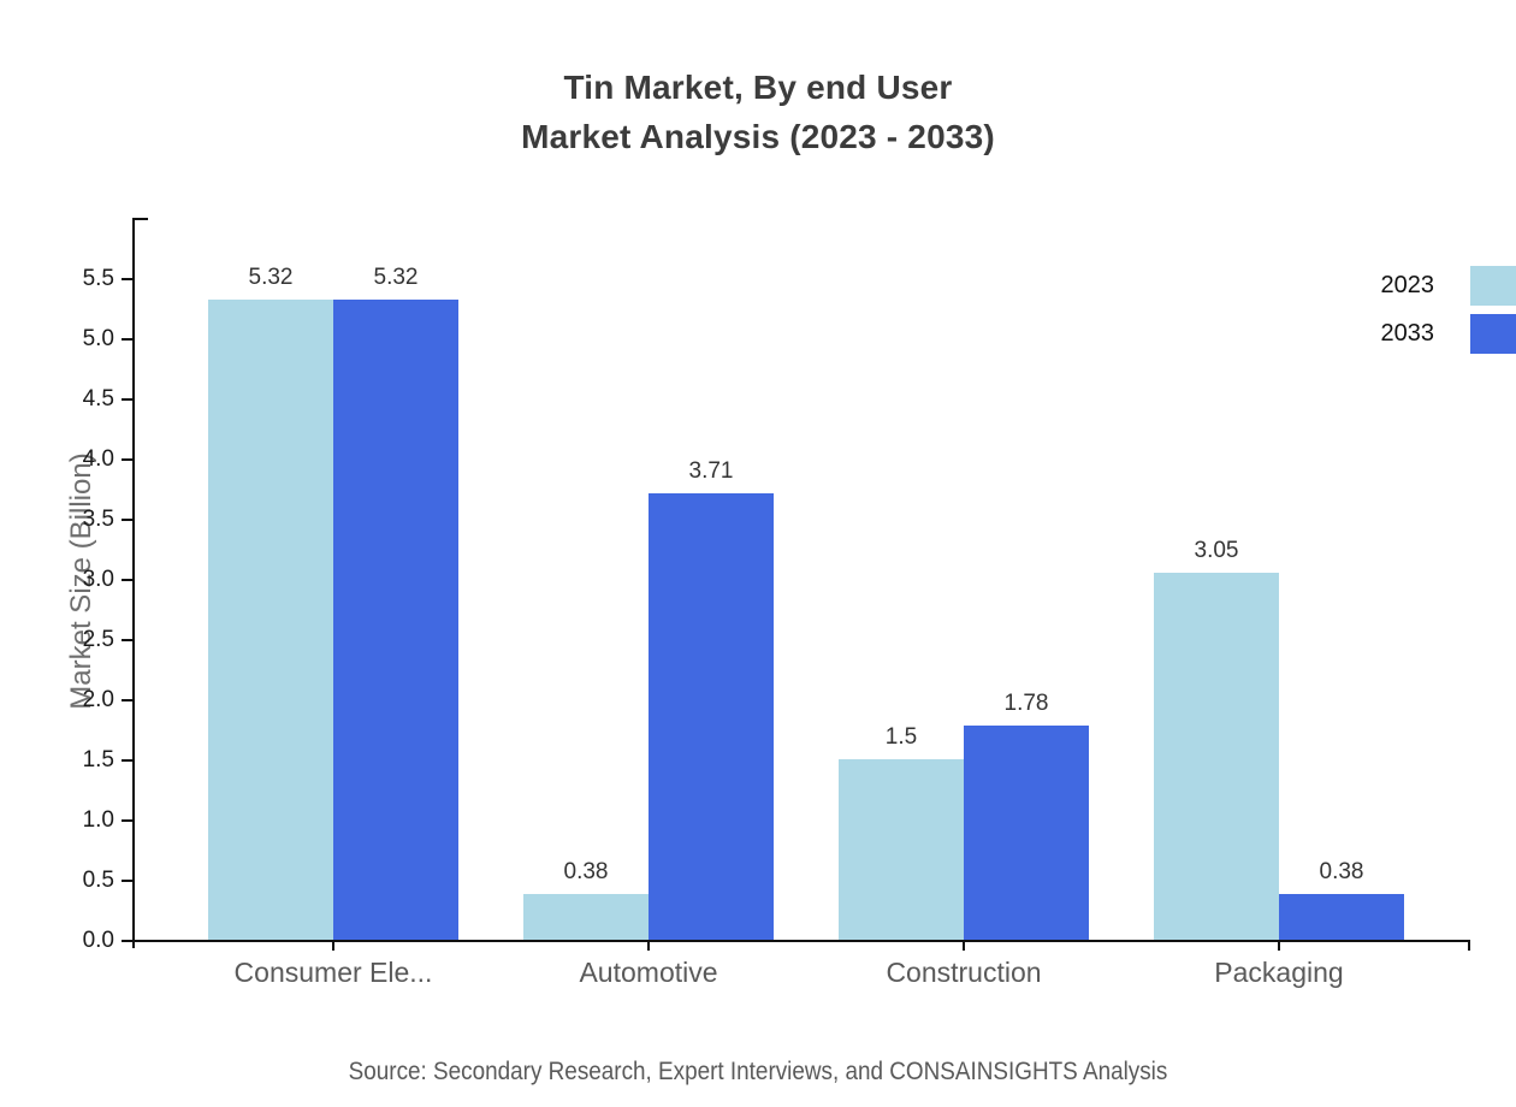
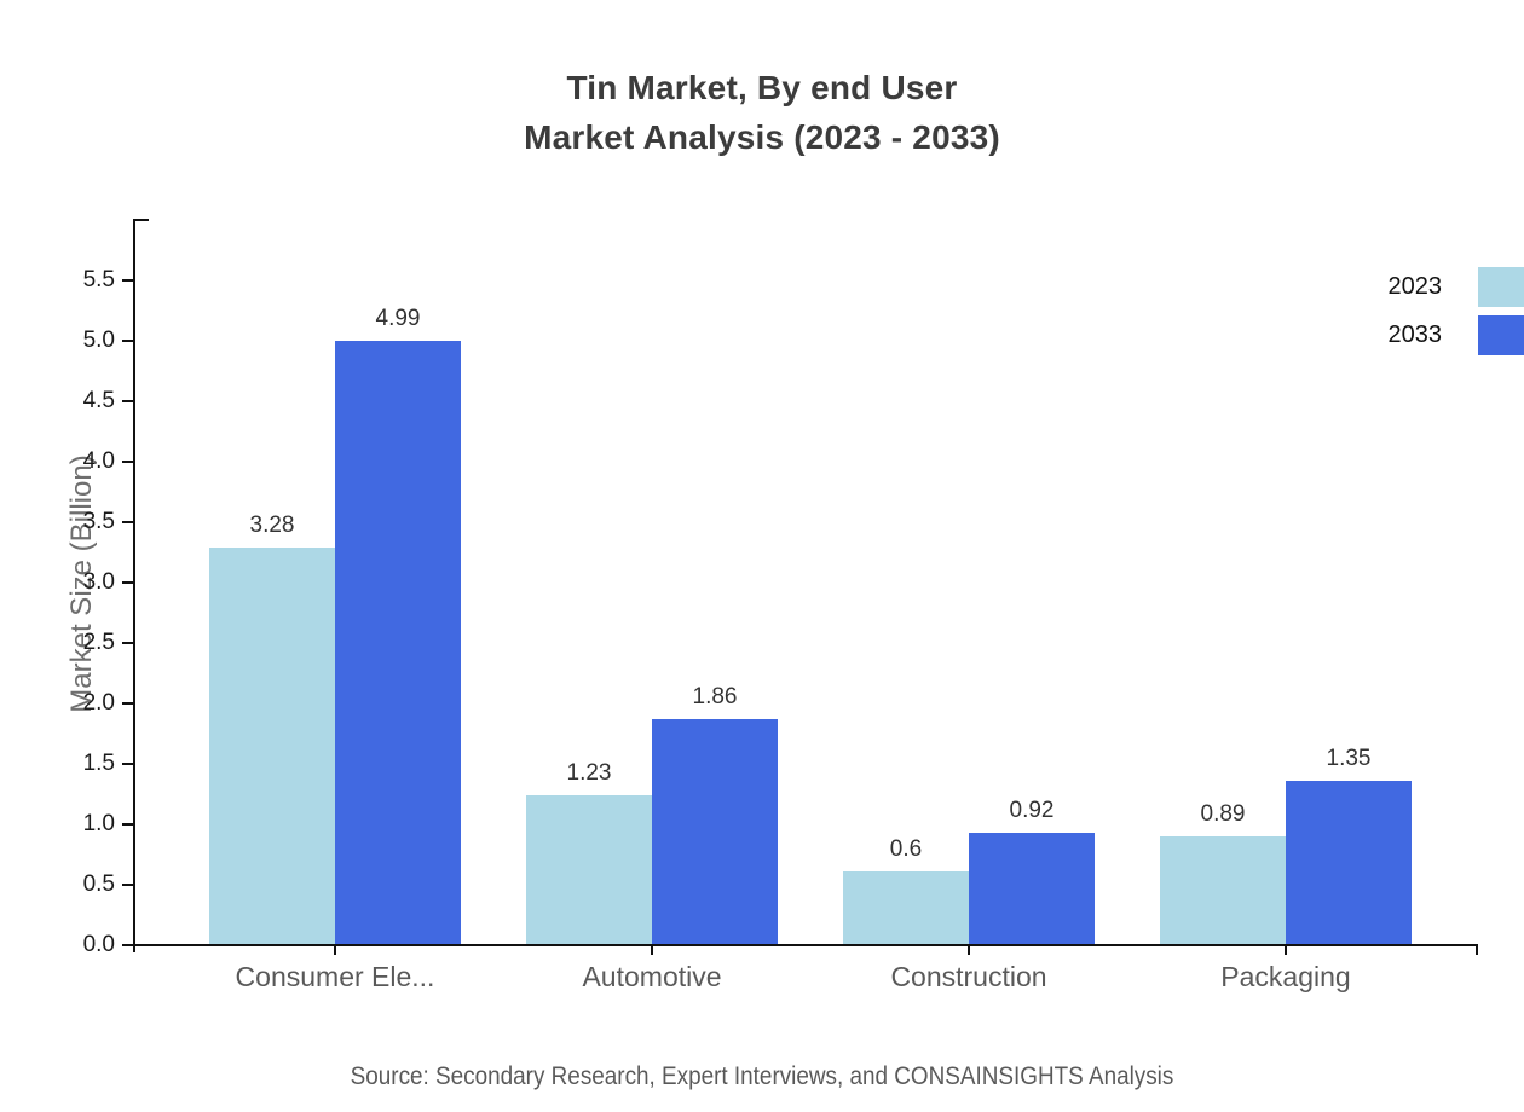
2023/Consumer Ele...: 5.32 -> 3.28
2033/Consumer Ele...: 5.32 -> 4.99
2023/Automotive: 0.38 -> 1.23
2033/Automotive: 3.71 -> 1.86
2023/Construction: 1.5 -> 0.6
2033/Construction: 1.78 -> 0.92
2023/Packaging: 3.05 -> 0.89
2033/Packaging: 0.38 -> 1.35
